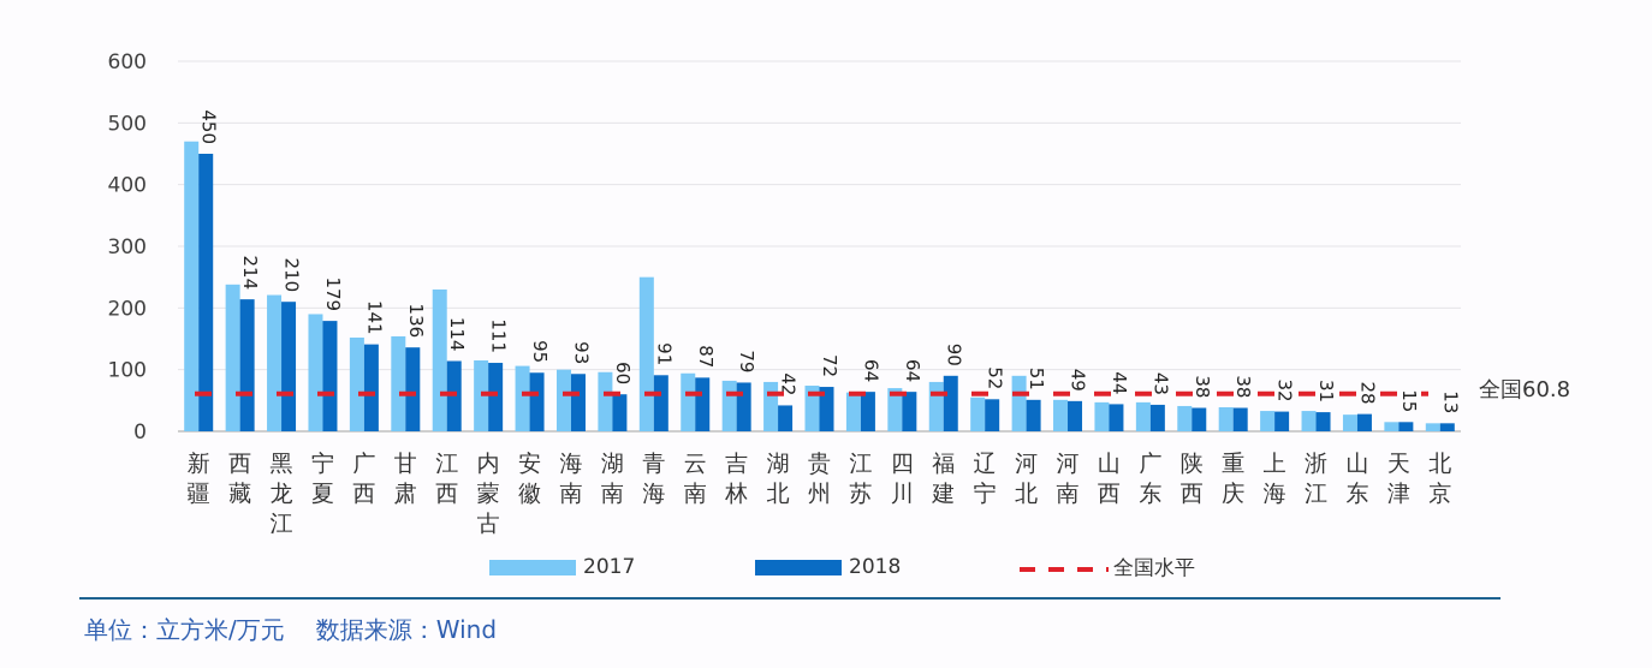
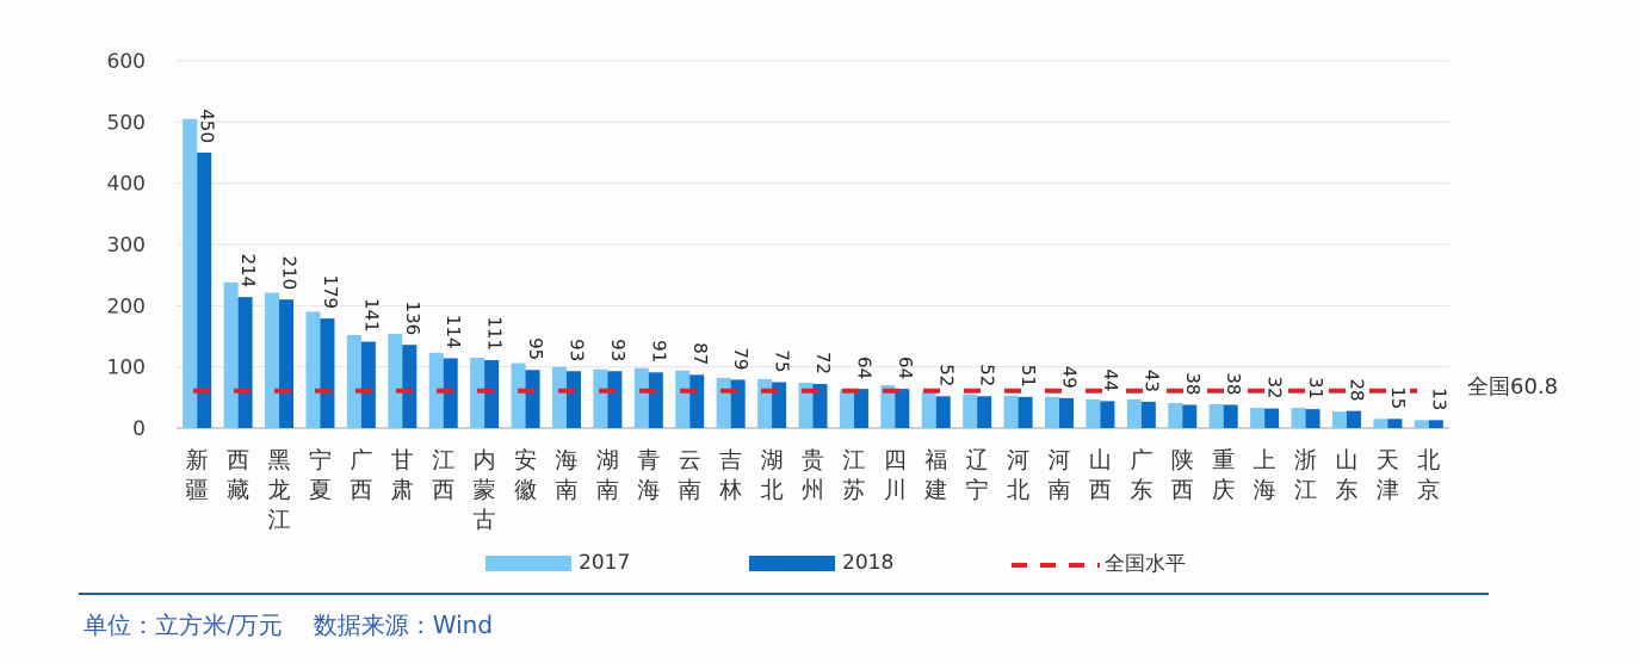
2017/新疆: 470 -> 500
2017/江西: 230 -> 120
2018/湖南: 60 -> 93
2017/青海: 250 -> 100
2018/湖北: 42 -> 75
2017/福建: 80 -> 60
2018/福建: 90 -> 52
2017/河北: 90 -> 50
